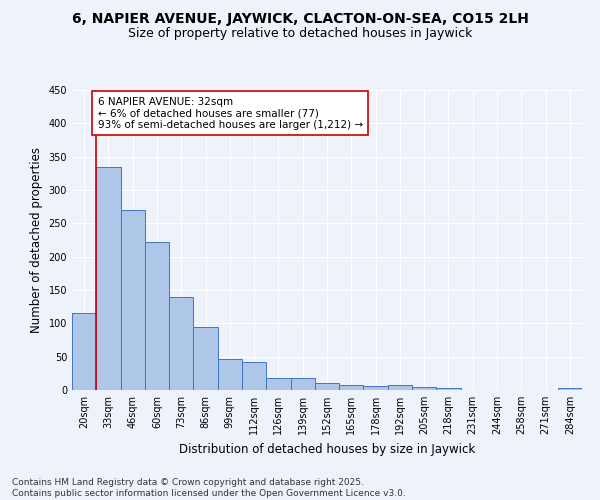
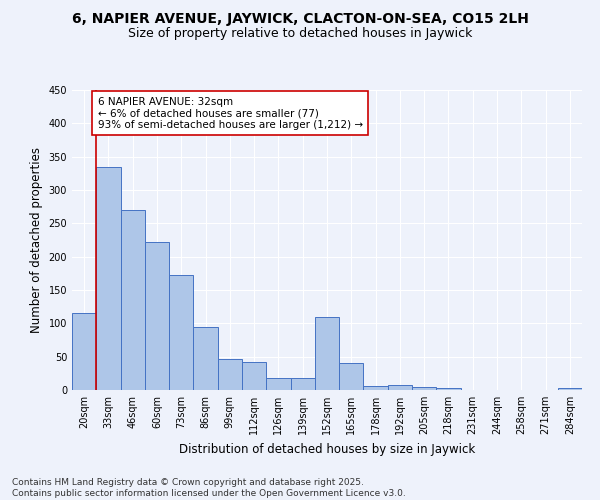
73sqm: 140 -> 172
152sqm: 10 -> 110
165sqm: 7 -> 40
